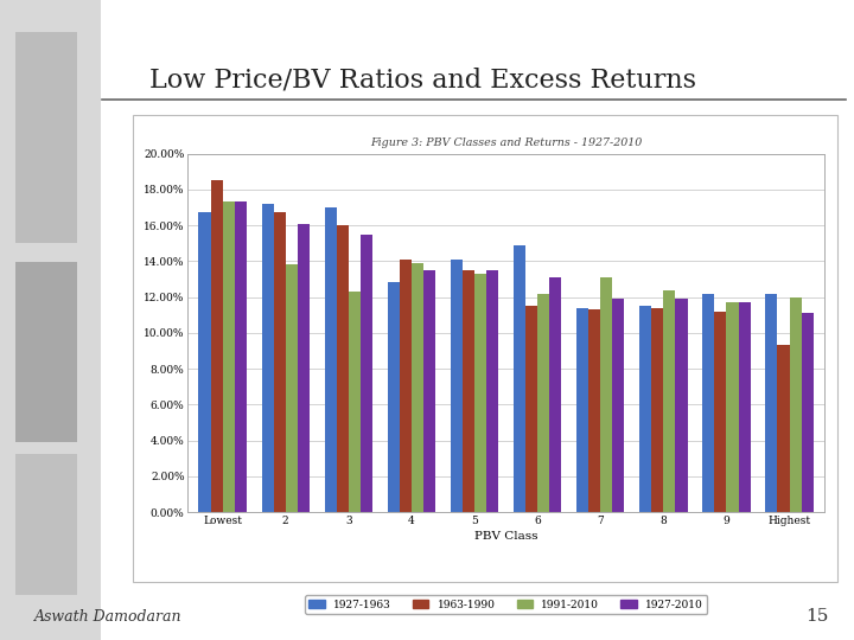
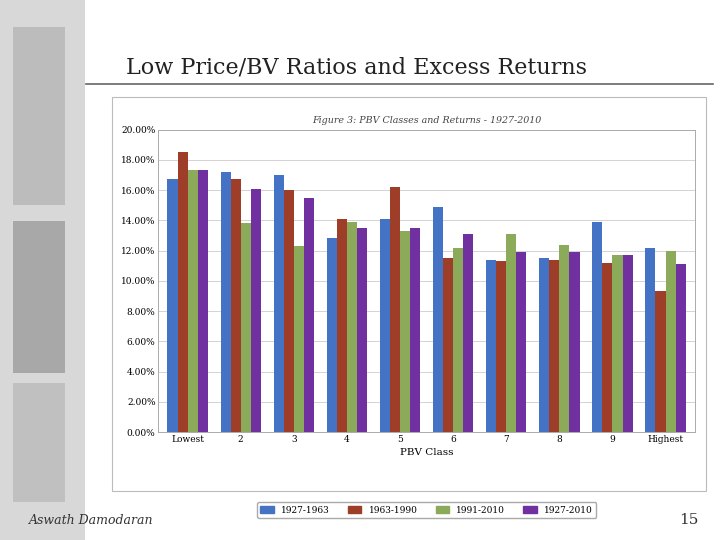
1963-1990/5: 13.5% -> 16.2%
1927-1963/9: 12.2% -> 13.9%
